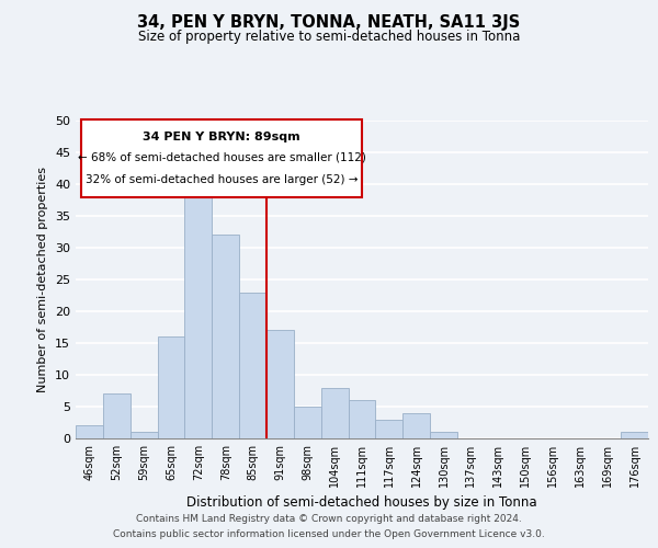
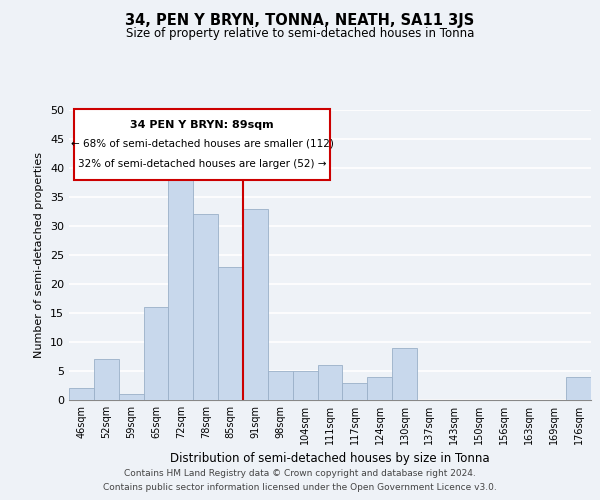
91sqm: 17 -> 33
104sqm: 8 -> 5
130sqm: 1 -> 9
176sqm: 1 -> 4
